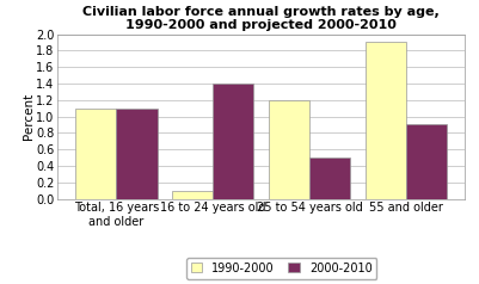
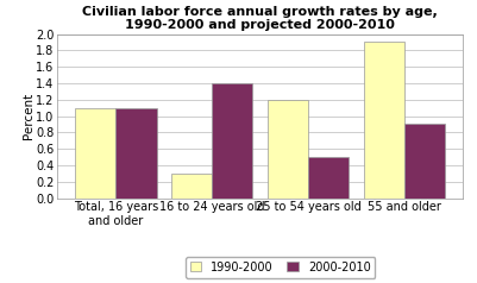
1990-2000/16 to 24 years old: 0.1 -> 0.3
